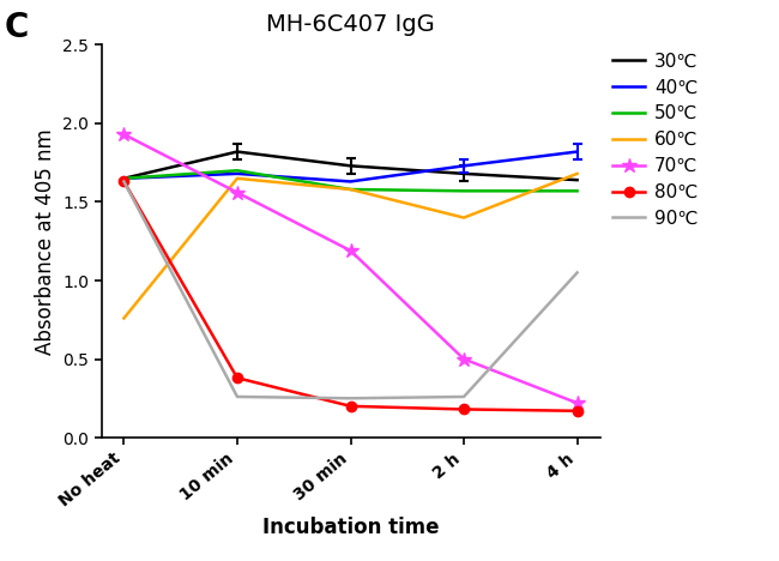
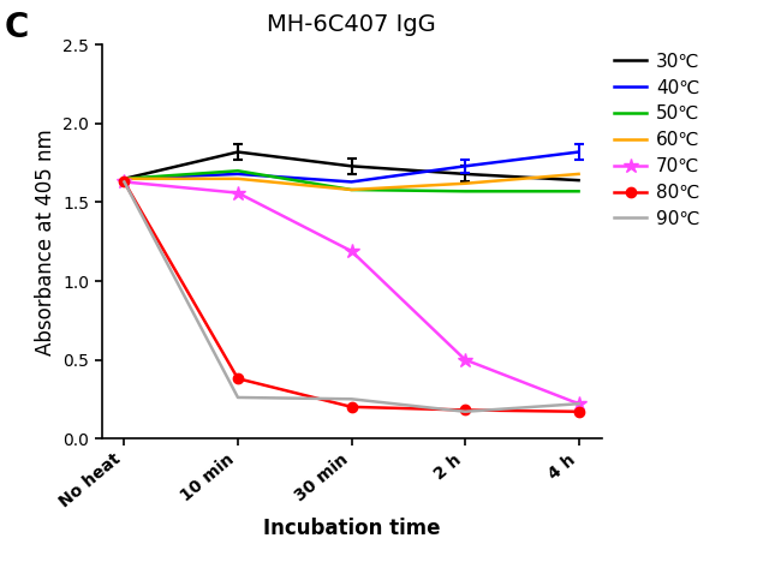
60℃/No heat: 0.76 -> 1.65
70℃/No heat: 1.93 -> 1.63
60℃/2 h: 1.40 -> 1.62
90℃/2 h: 0.26 -> 0.17
90℃/4 h: 1.05 -> 0.22
